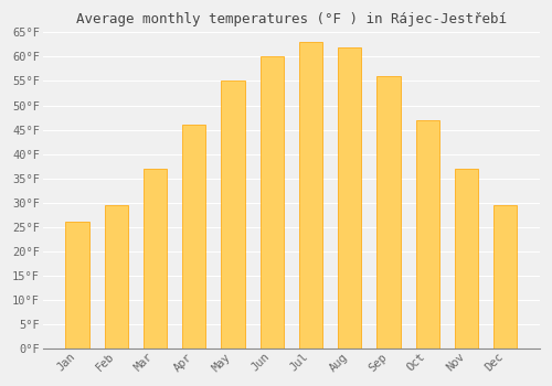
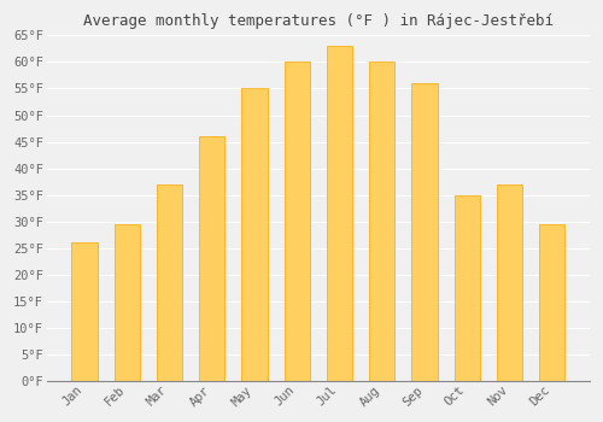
Aug: 62.0°F -> 60.0°F
Oct: 47.0°F -> 35.0°F
